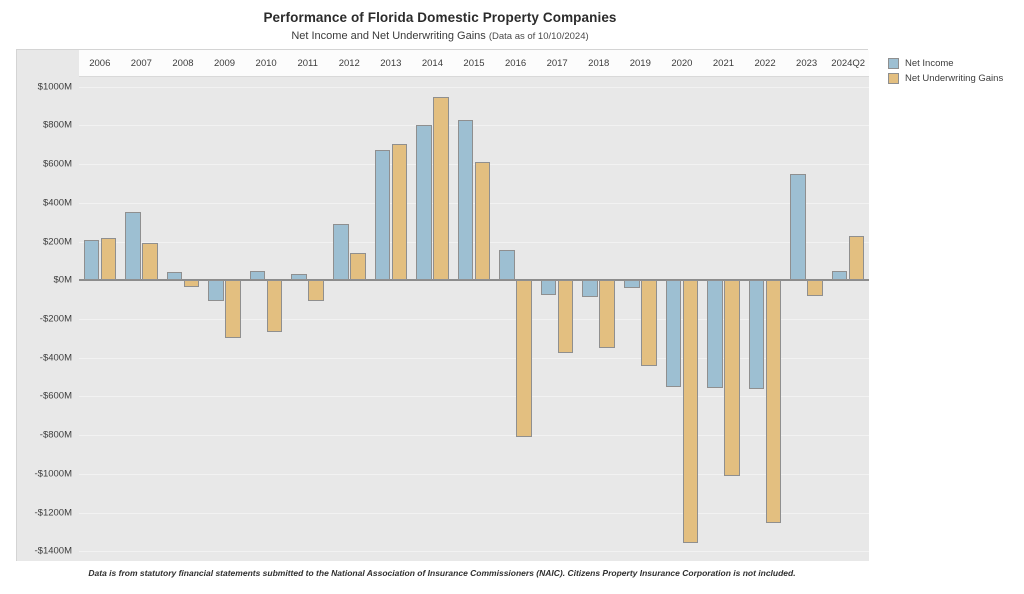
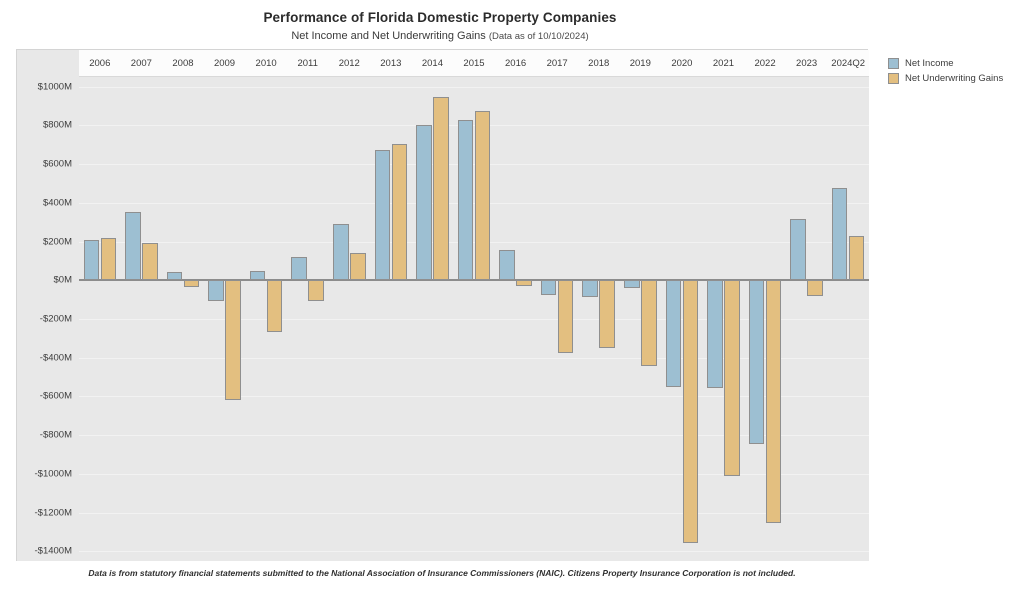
Net Underwriting Gains/2009: -$300M -> -$620M
Net Income/2011: $30M -> $120M
Net Underwriting Gains/2015: $610M -> $880M
Net Underwriting Gains/2016: -$810M -> -$30M
Net Income/2022: -$560M -> -$840M
Net Income/2023: $550M -> $320M
Net Income/2024Q2: $50M -> $480M
